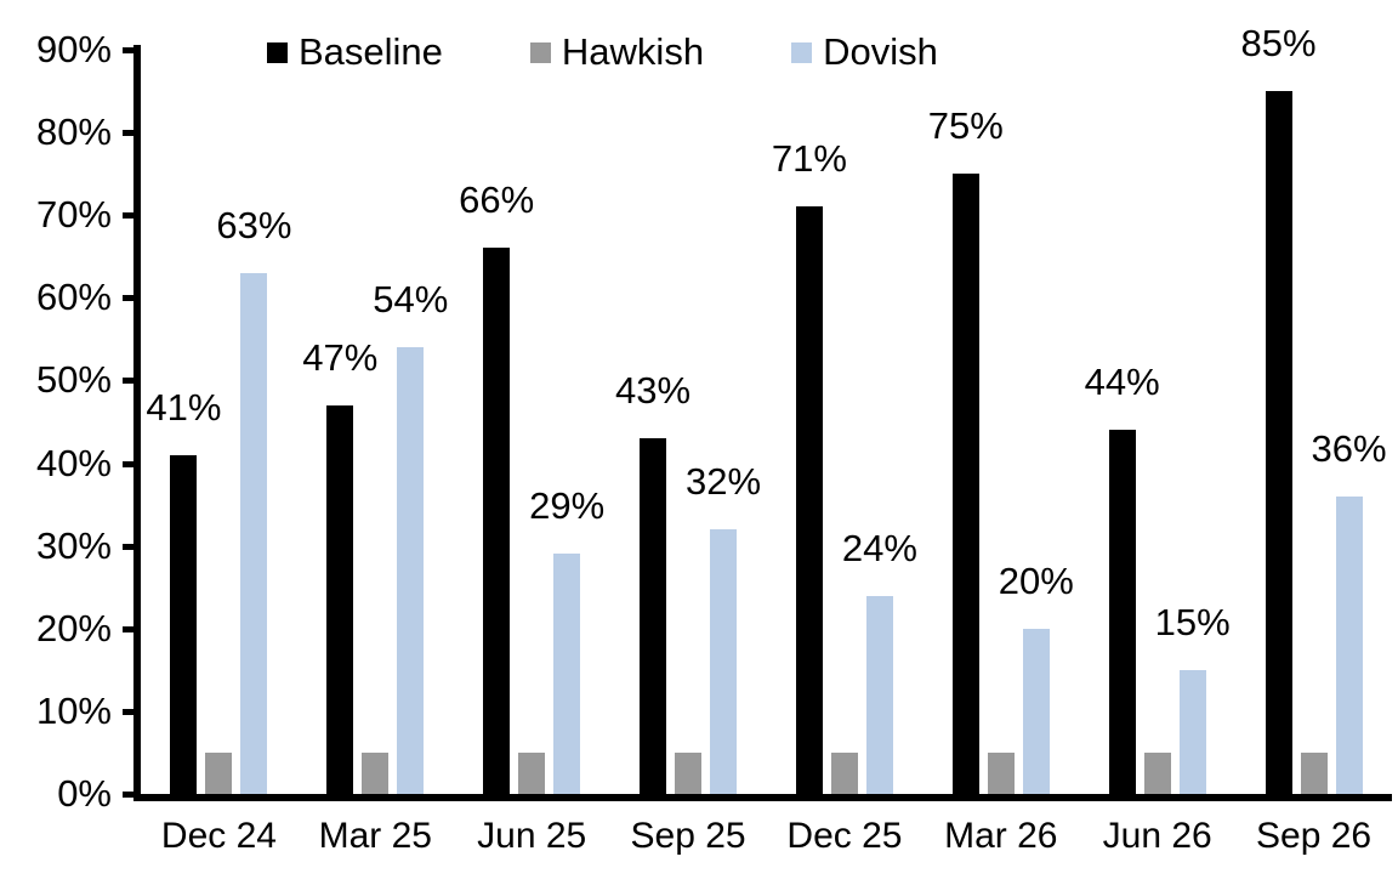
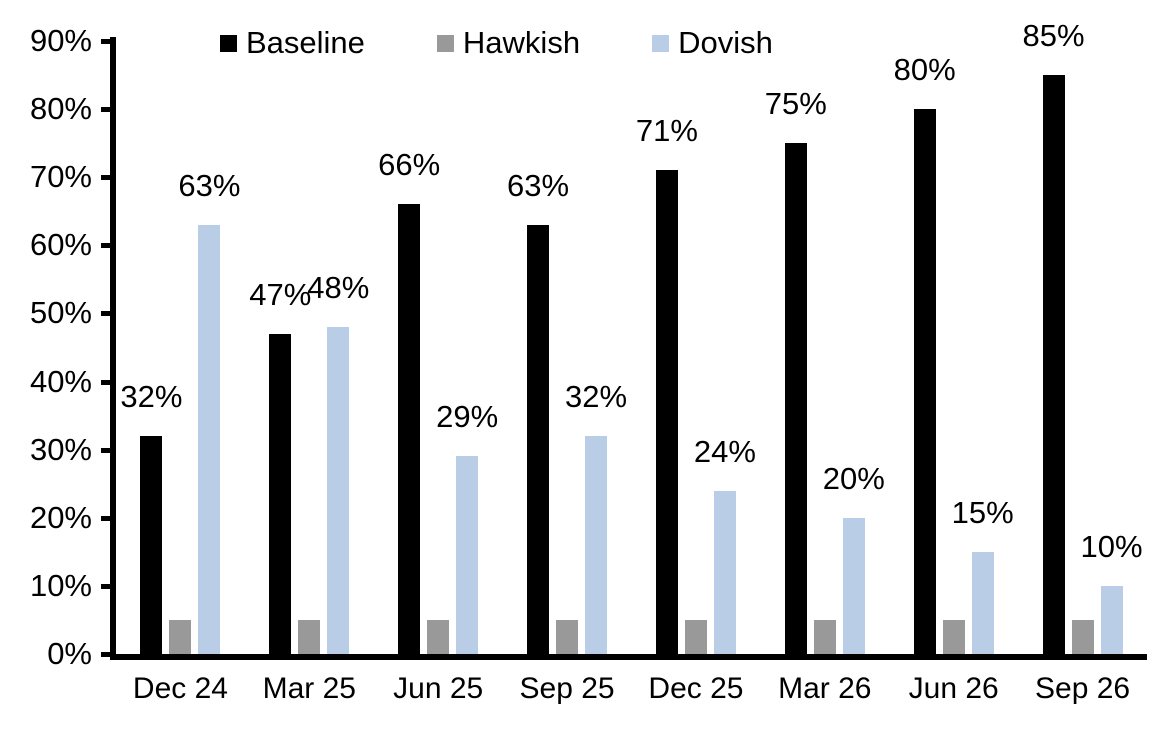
Baseline/Dec 24: 41% -> 32%
Dovish/Mar 25: 54% -> 48%
Baseline/Sep 25: 43% -> 63%
Baseline/Jun 26: 44% -> 80%
Dovish/Sep 26: 36% -> 10%
